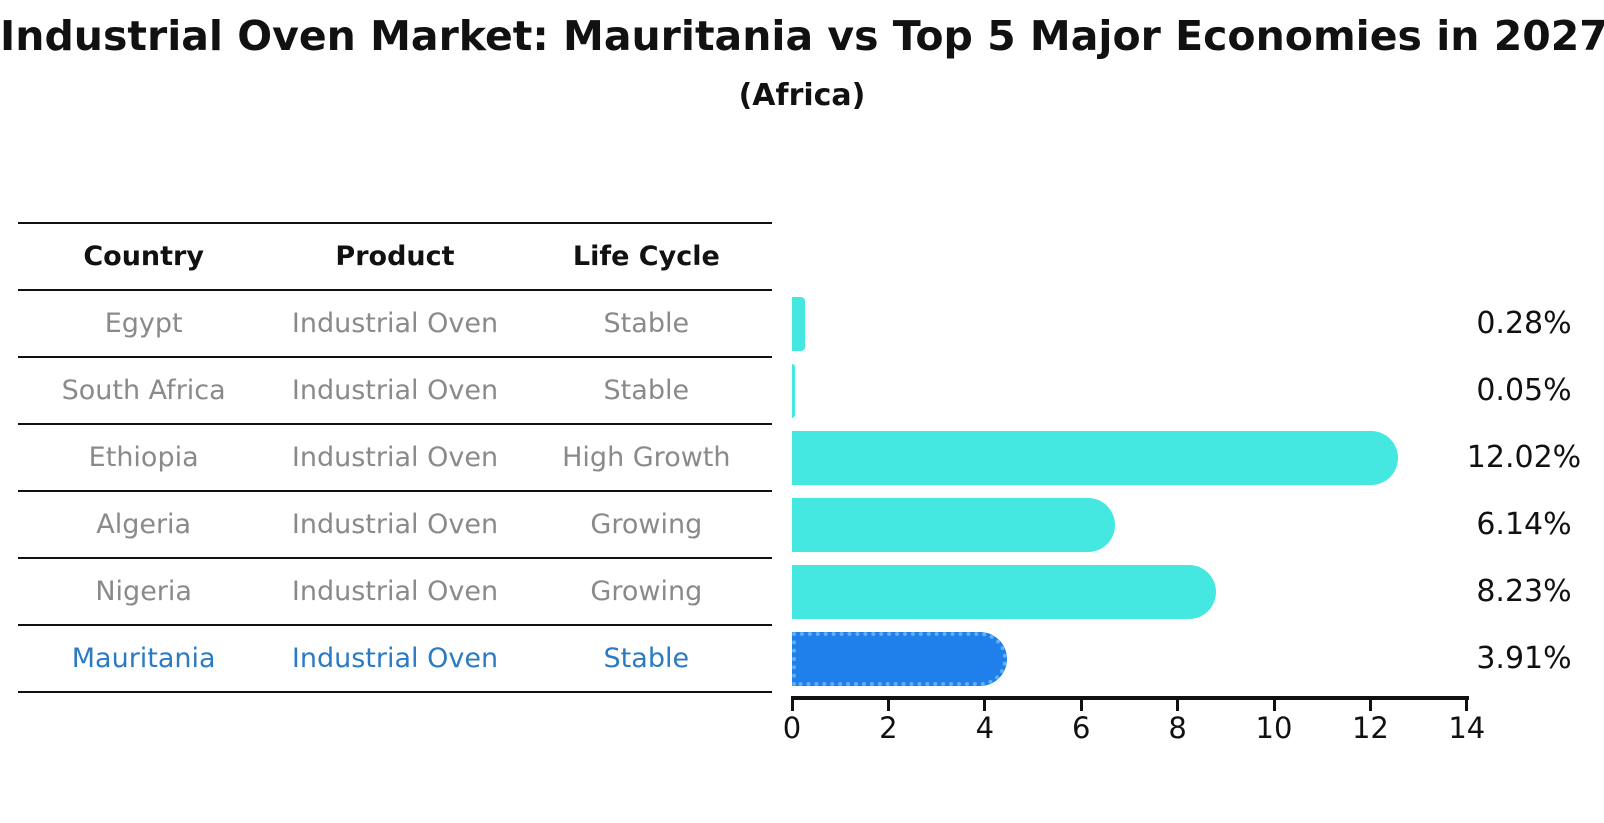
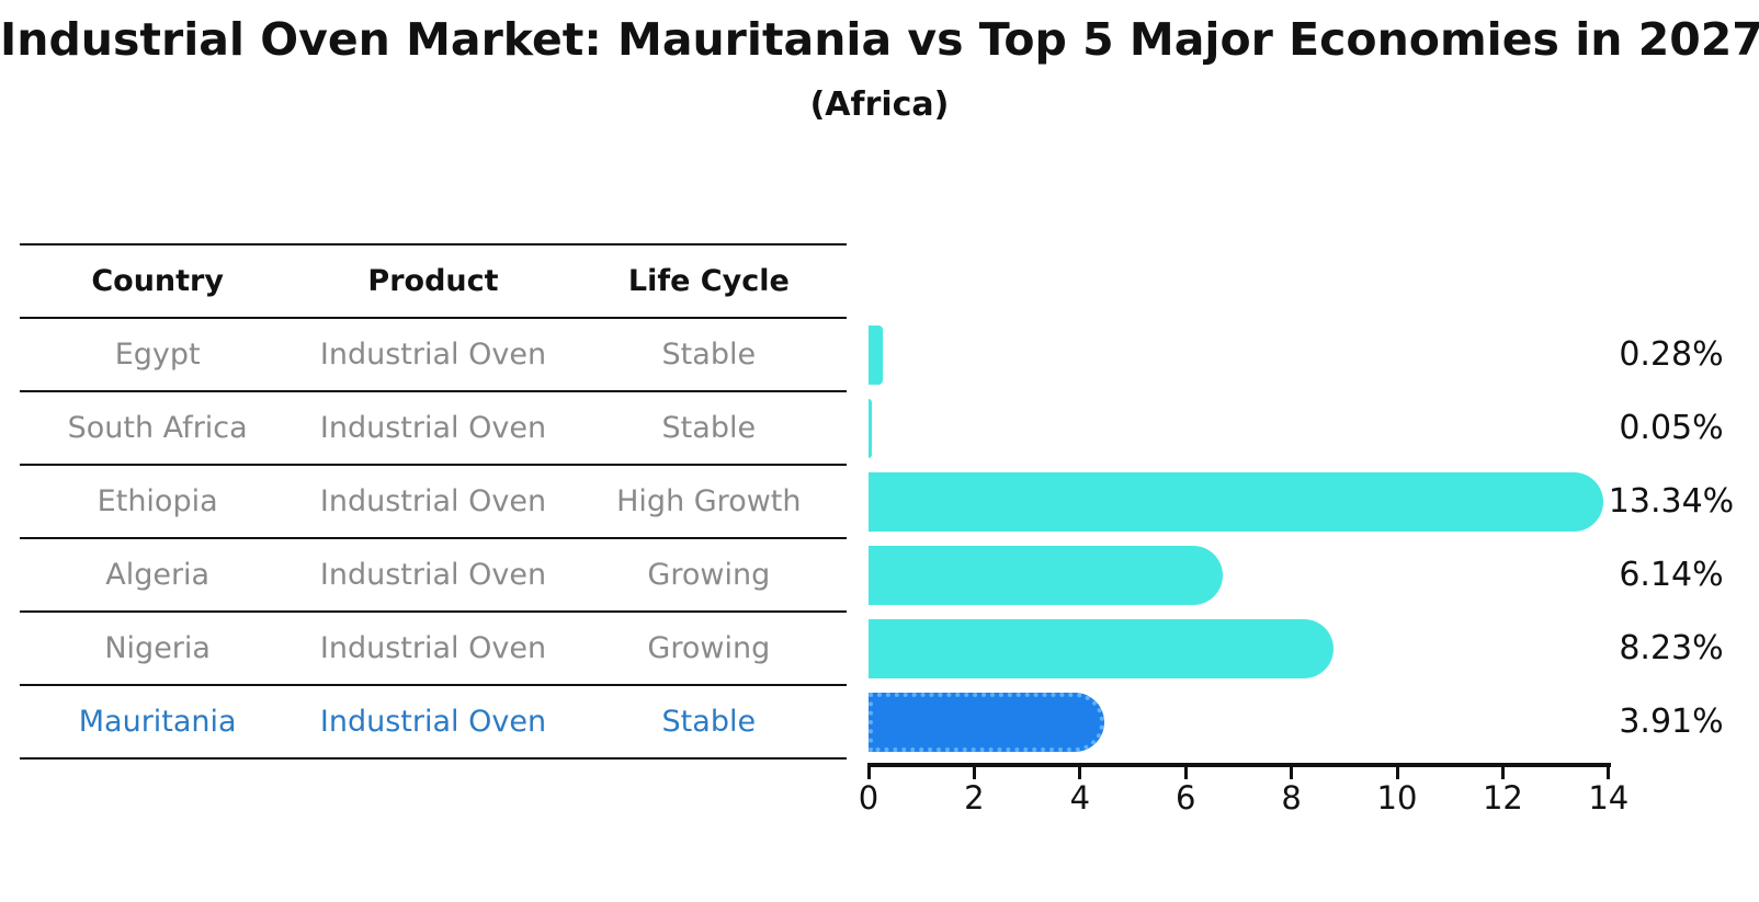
Ethiopia: 12.02% -> 13.34%
